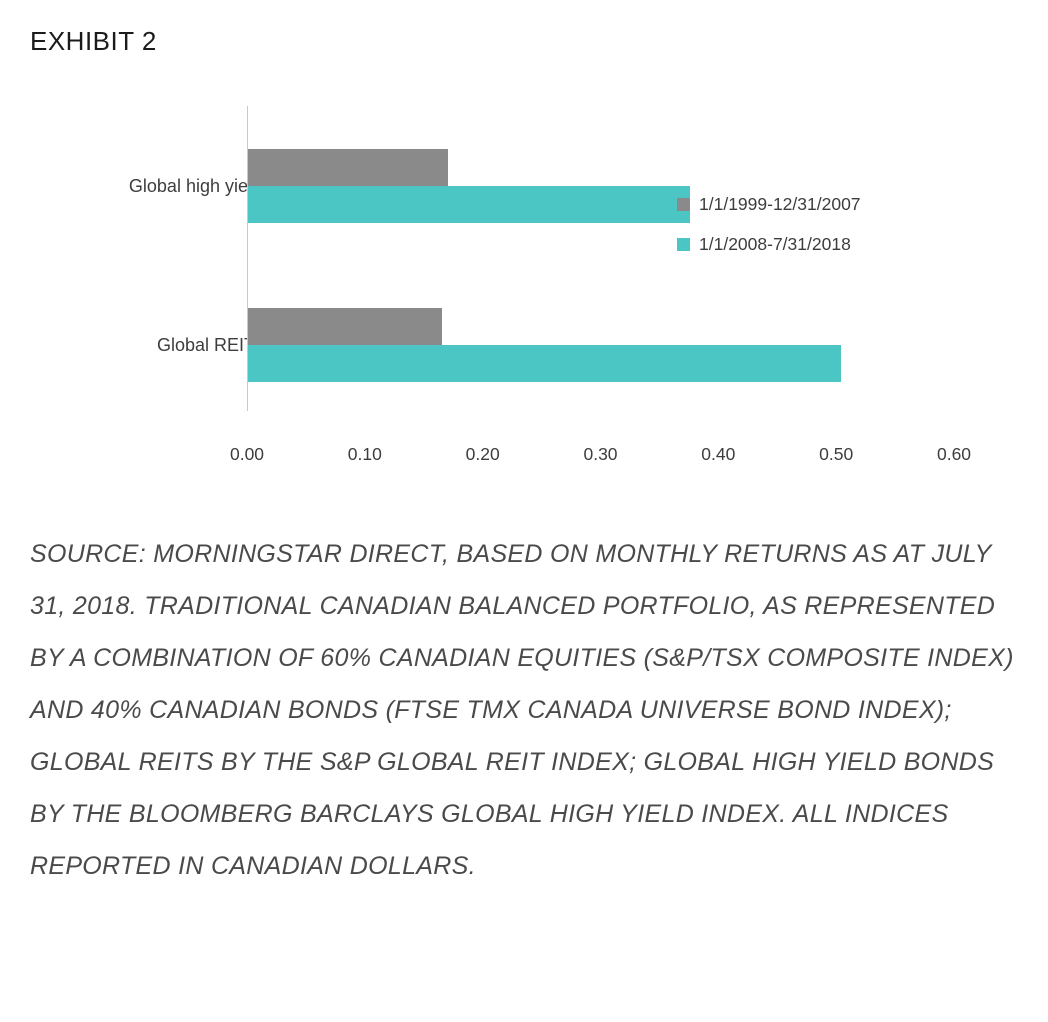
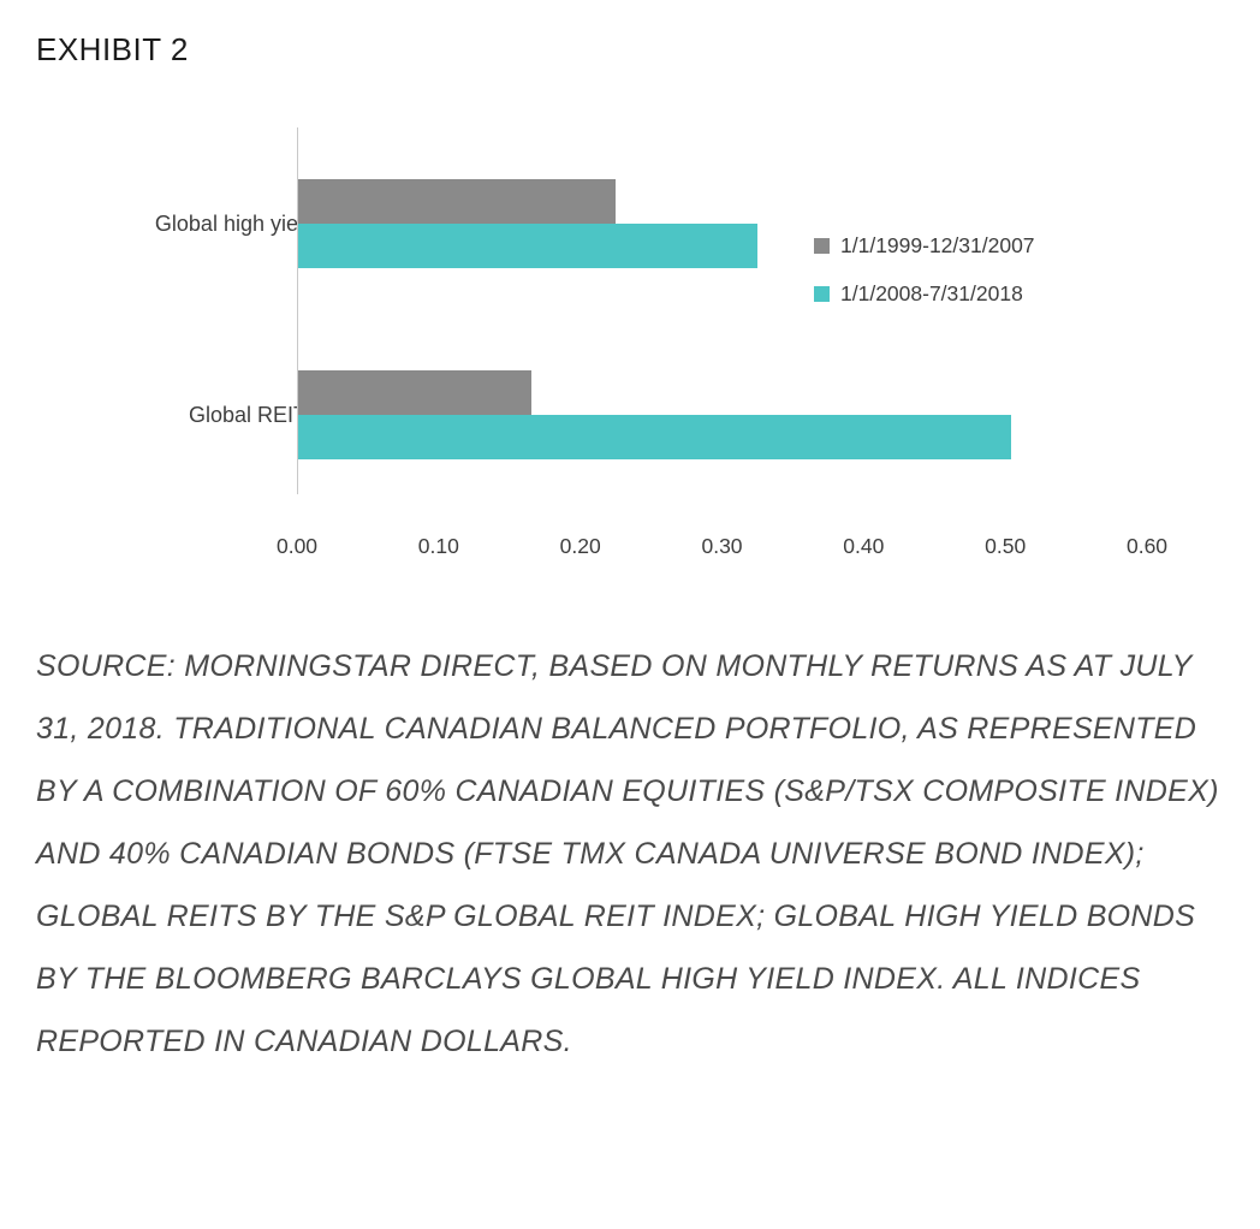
1/1/1999-12/31/2007/Global high yield: 0.170 -> 0.225
1/1/2008-7/31/2018/Global high yield: 0.376 -> 0.325
